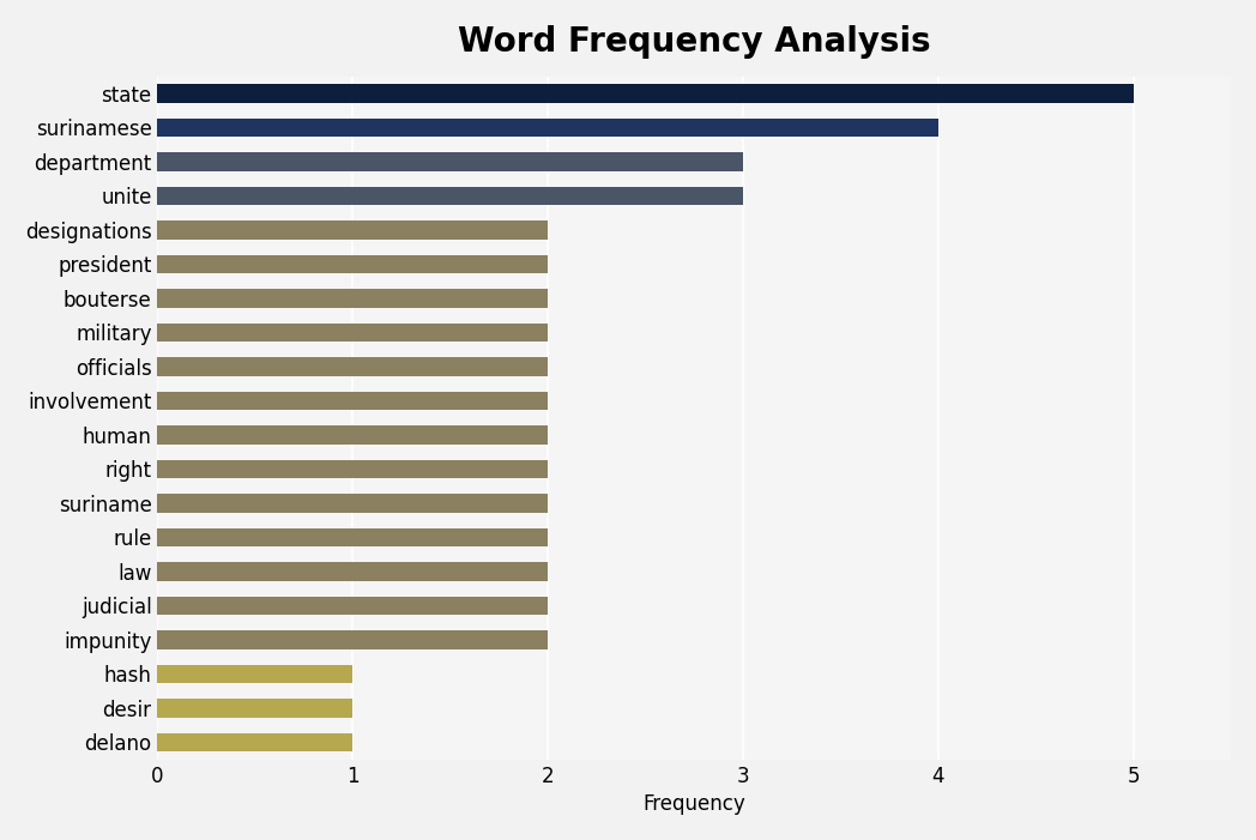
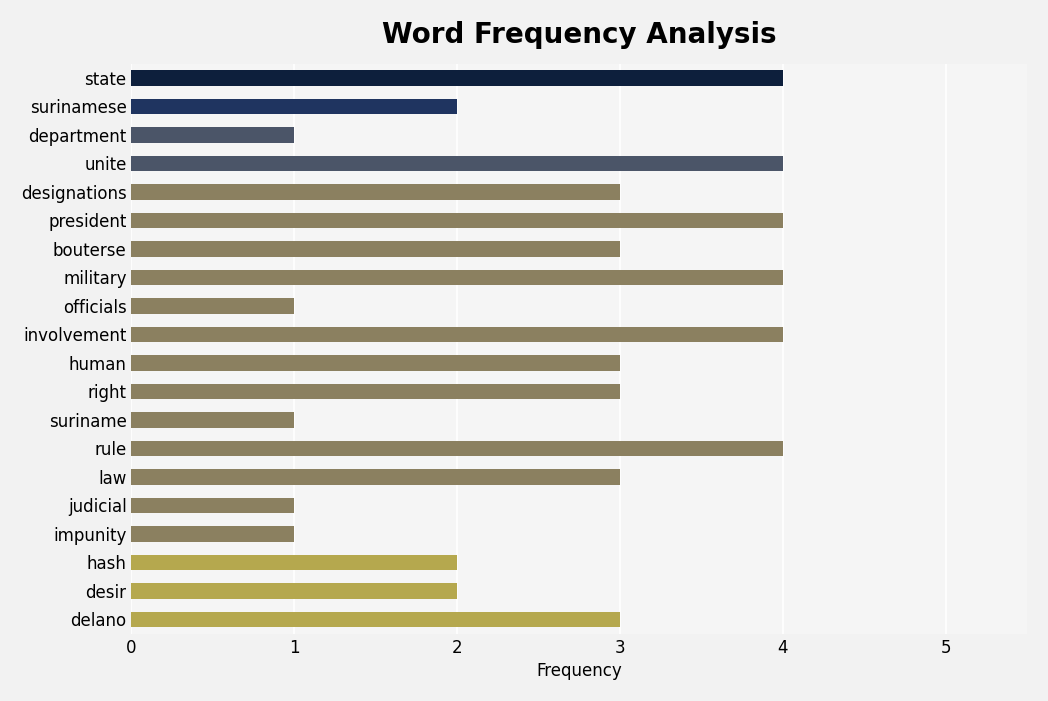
state: 5 -> 4
surinamese: 4 -> 2
department: 3 -> 1
unite: 3 -> 4
designations: 2 -> 3
president: 2 -> 4
bouterse: 2 -> 3
military: 2 -> 4
officials: 2 -> 1
involvement: 2 -> 4
human: 2 -> 3
right: 2 -> 3
suriname: 2 -> 1
rule: 2 -> 4
law: 2 -> 3
judicial: 2 -> 1
impunity: 2 -> 1
hash: 1 -> 2
desir: 1 -> 2
delano: 1 -> 3
